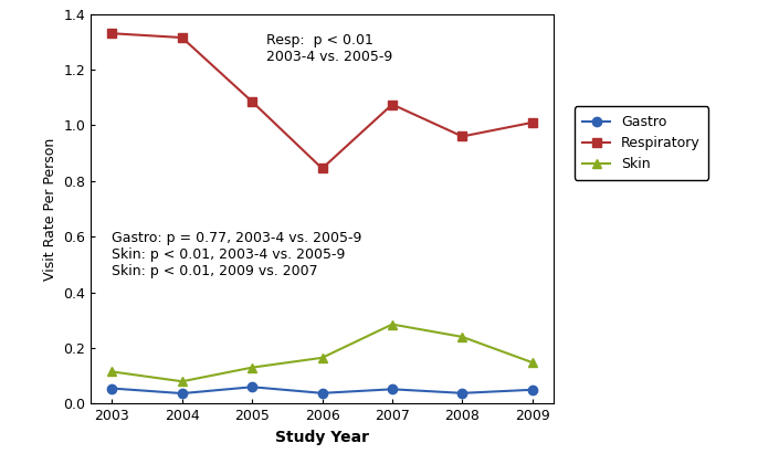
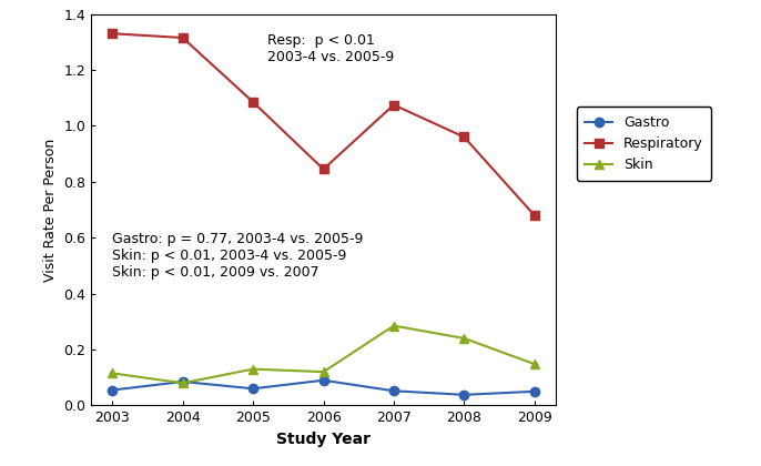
Gastro/2004: 0.037 -> 0.085
Gastro/2006: 0.038 -> 0.090
Skin/2006: 0.165 -> 0.120
Respiratory/2009: 1.010 -> 0.680
